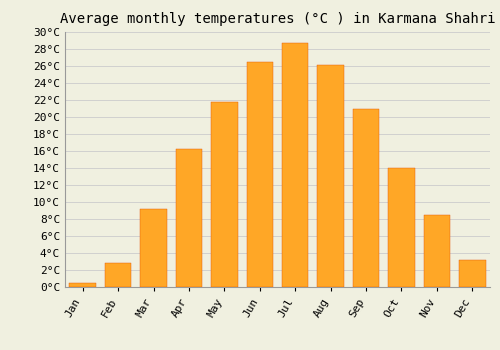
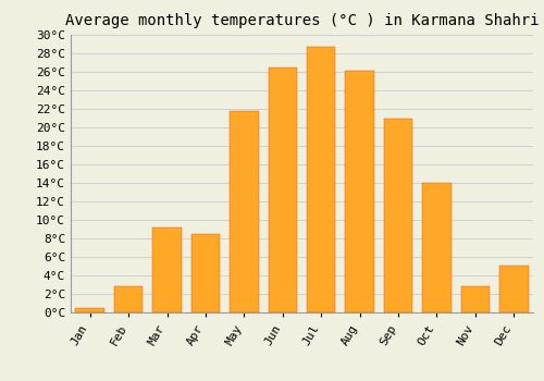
Apr: 16.2°C -> 8.4°C
Nov: 8.4°C -> 2.8°C
Dec: 3.2°C -> 5.0°C
